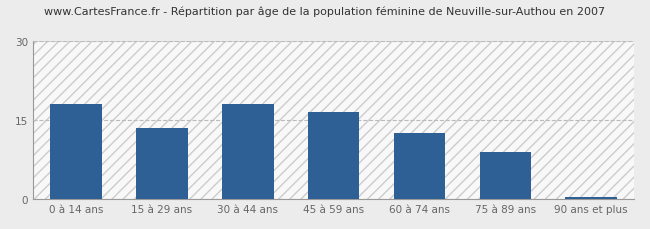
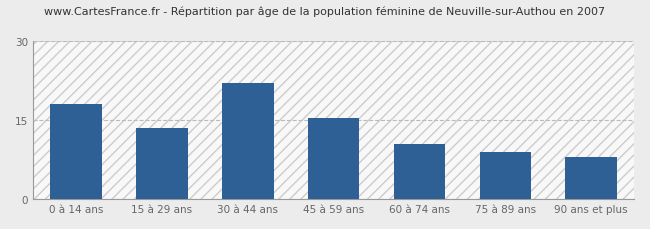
30 à 44 ans: 18.0 -> 22.0
45 à 59 ans: 16.5 -> 15.4
60 à 74 ans: 12.5 -> 10.4
90 ans et plus: 0.5 -> 8.0
